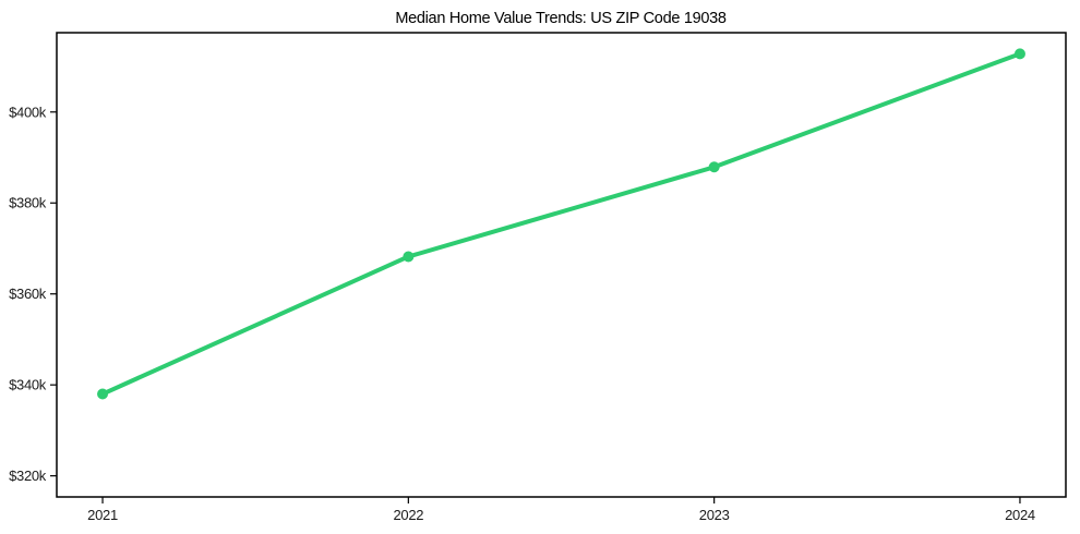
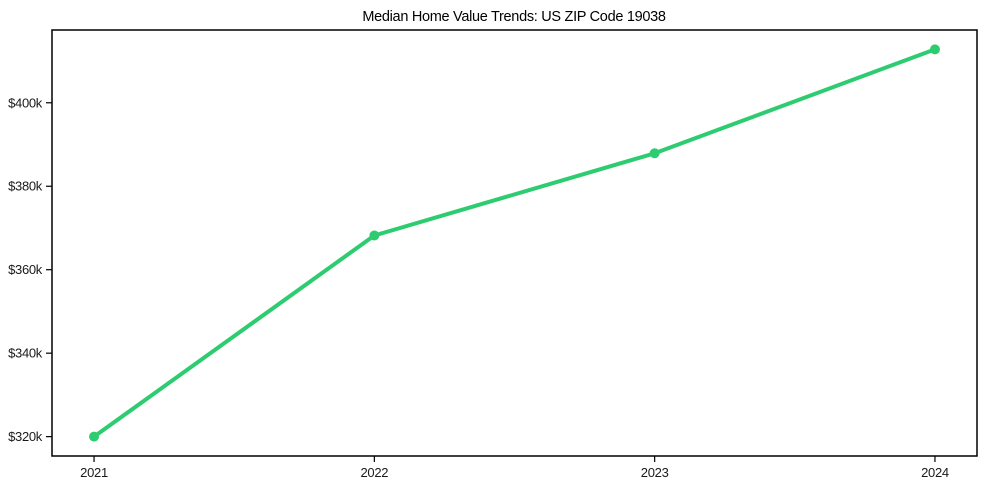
2021: $338k -> $320k
